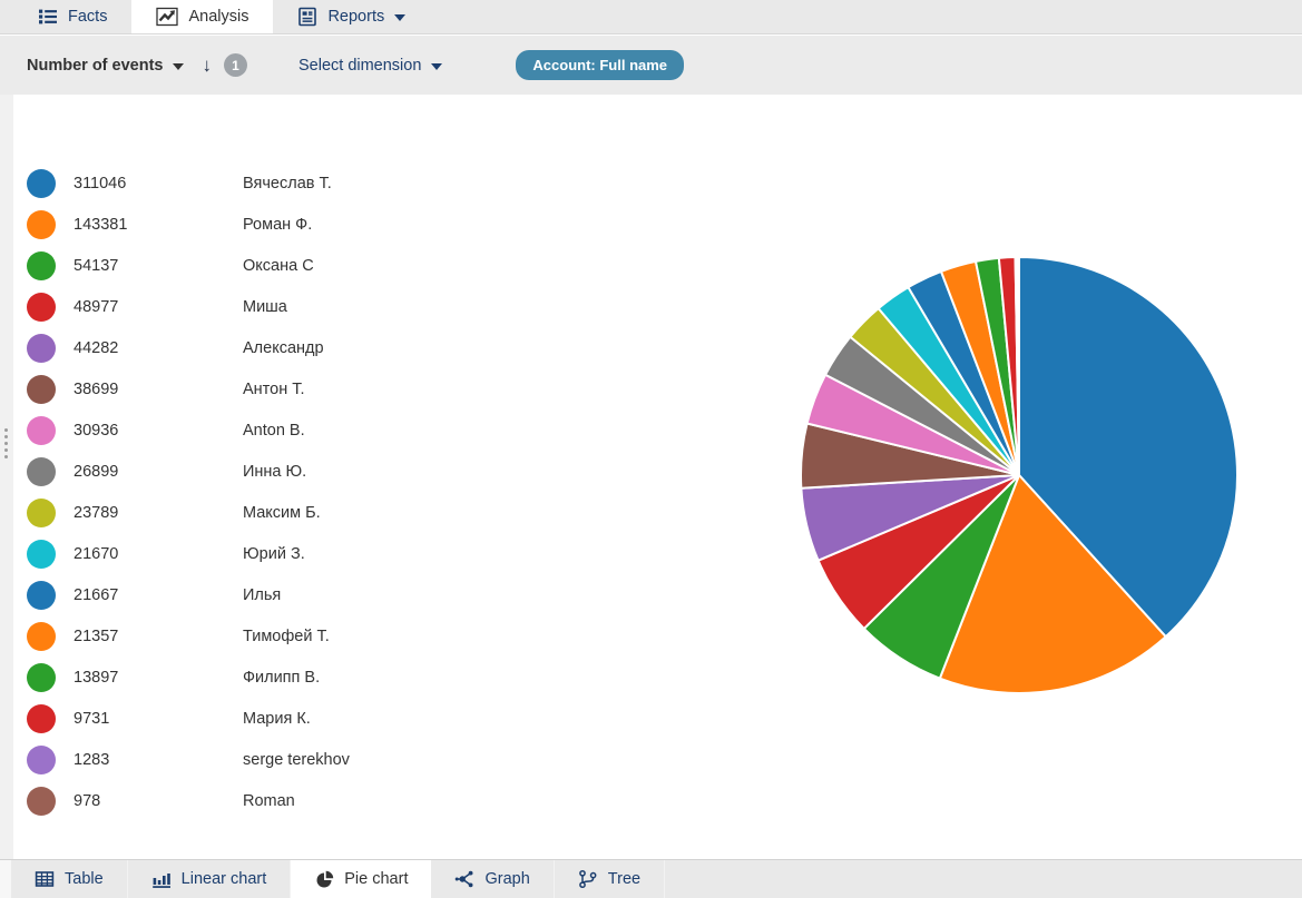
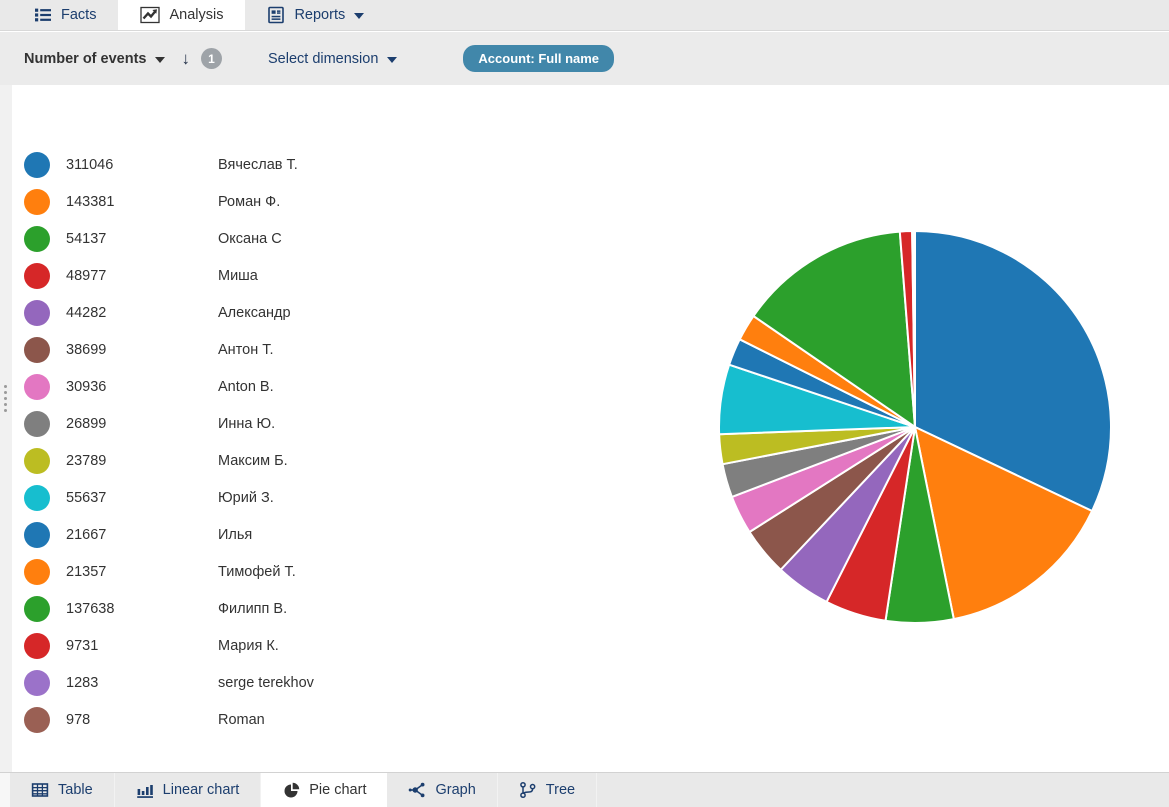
Юрий З.: 21670 -> 55637
Филипп В.: 13897 -> 137638
